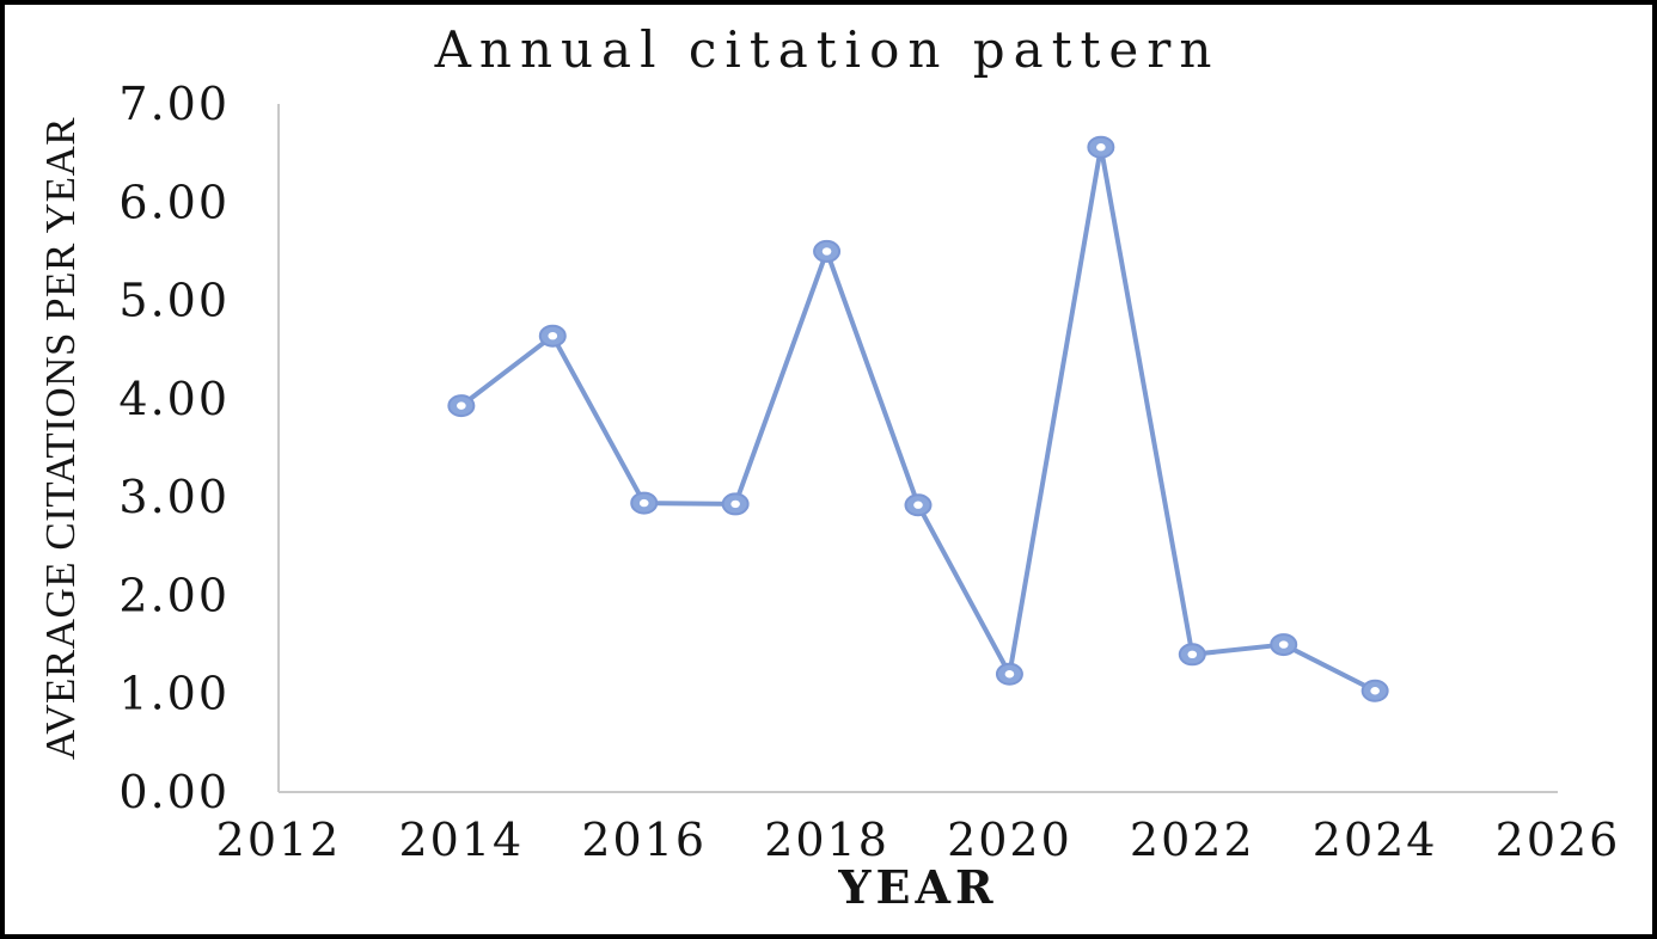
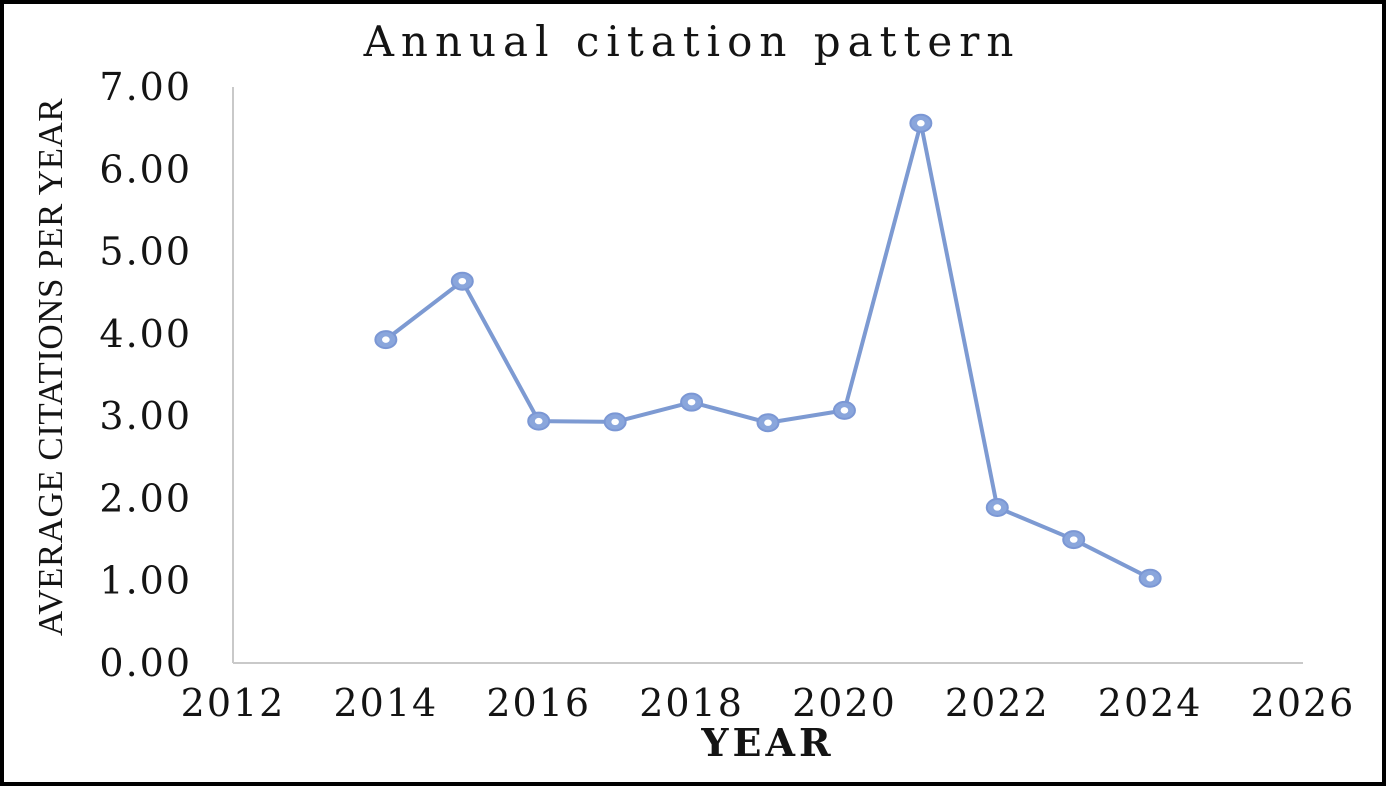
2018: 5.5 -> 3.2
2020: 1.2 -> 3.1
2022: 1.4 -> 1.9
